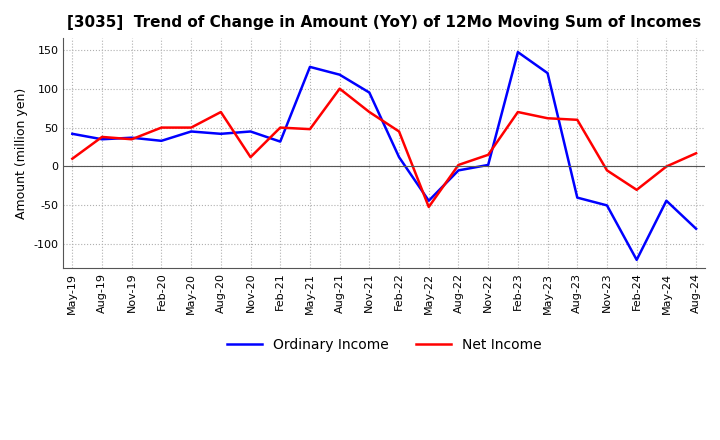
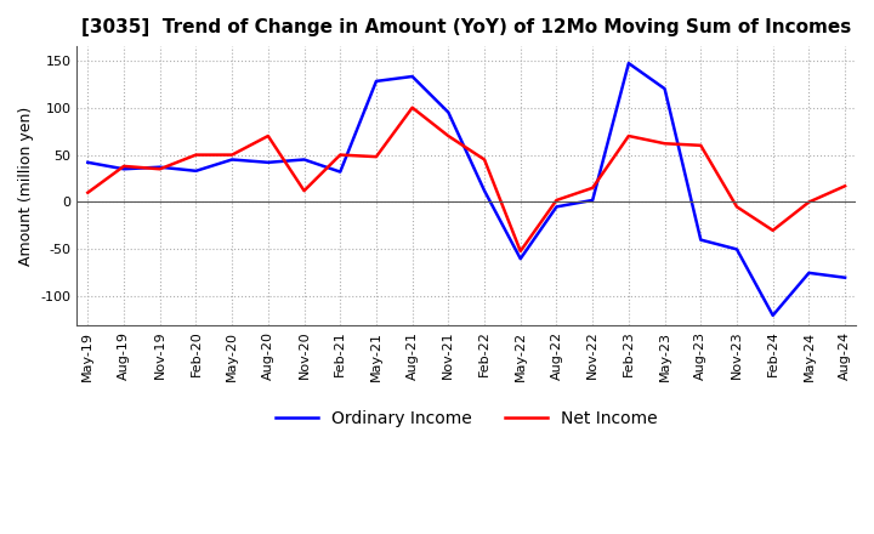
Ordinary Income/Aug-21: 118 -> 133
Ordinary Income/May-22: -44 -> -60
Ordinary Income/May-24: -44 -> -75
